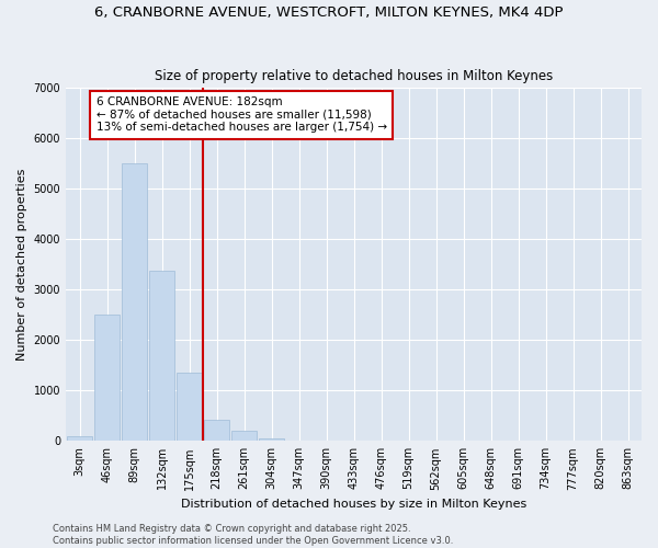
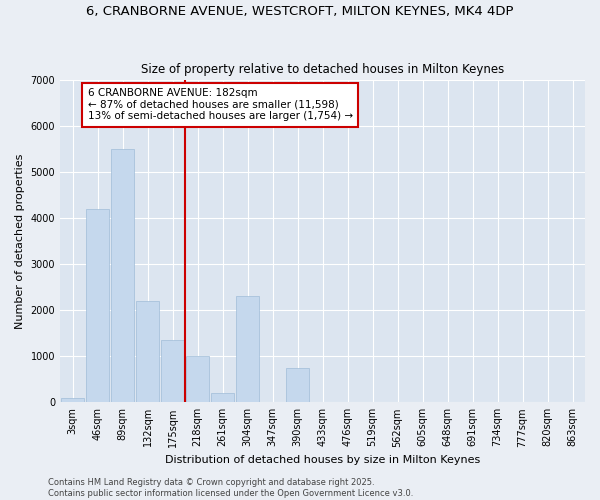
46sqm: 2500 -> 4200
132sqm: 3380 -> 2200
218sqm: 430 -> 1000
304sqm: 60 -> 2300
390sqm: 0 -> 750
